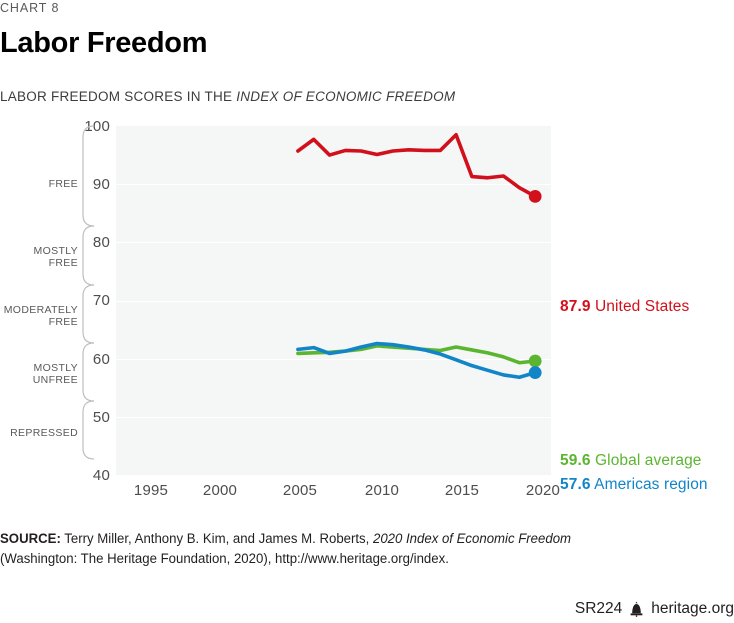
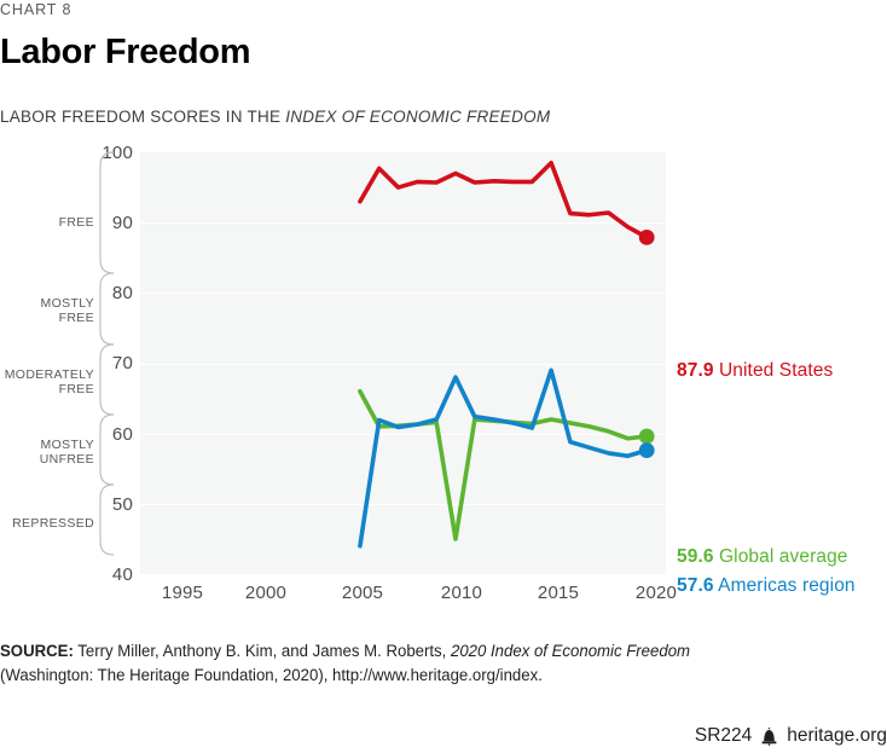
United States/2005: 96 -> 93
Global average/2005: 61 -> 66
Americas region/2005: 62 -> 44
United States/2010: 95 -> 97
Global average/2010: 62 -> 45
Americas region/2010: 63 -> 68
Americas region/2015: 60 -> 69
